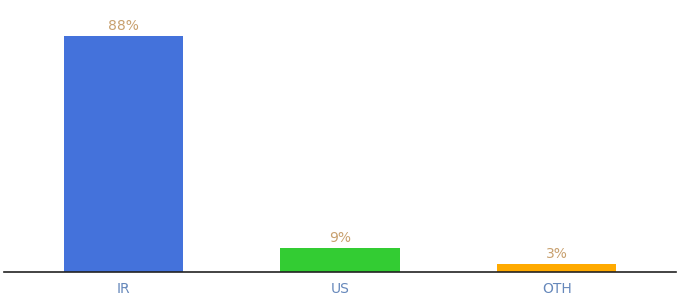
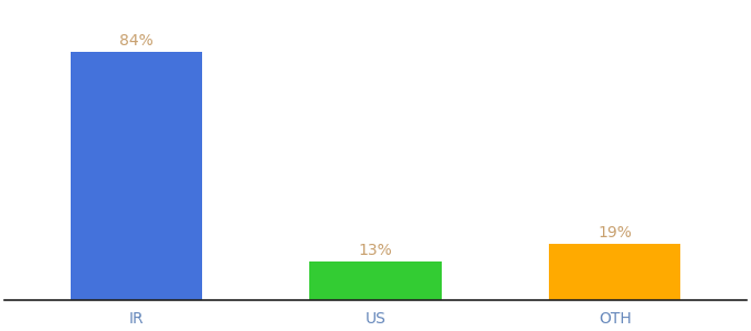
IR: 88% -> 84%
US: 9% -> 13%
OTH: 3% -> 19%
